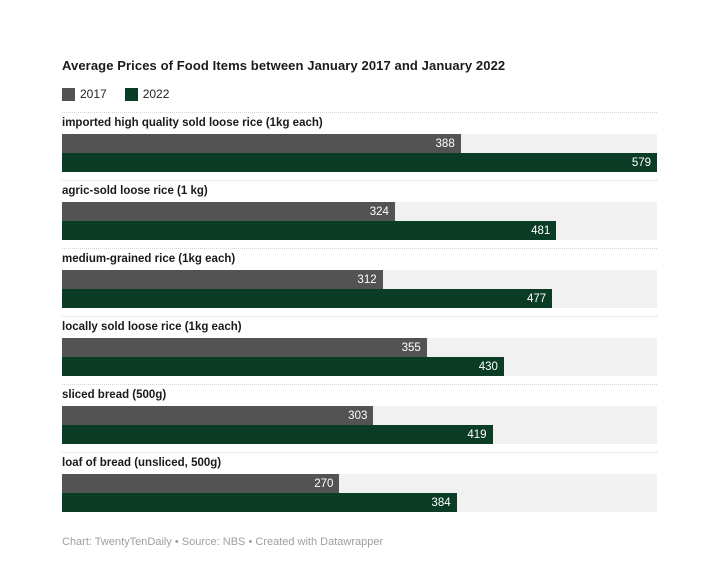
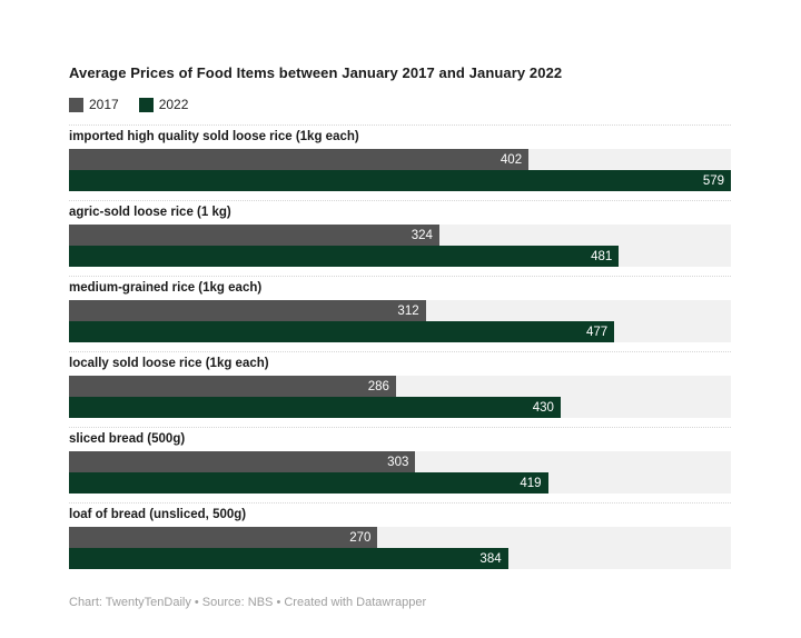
2017/imported high quality sold loose rice (1kg each): 388 -> 402
2017/locally sold loose rice (1kg each): 355 -> 286
